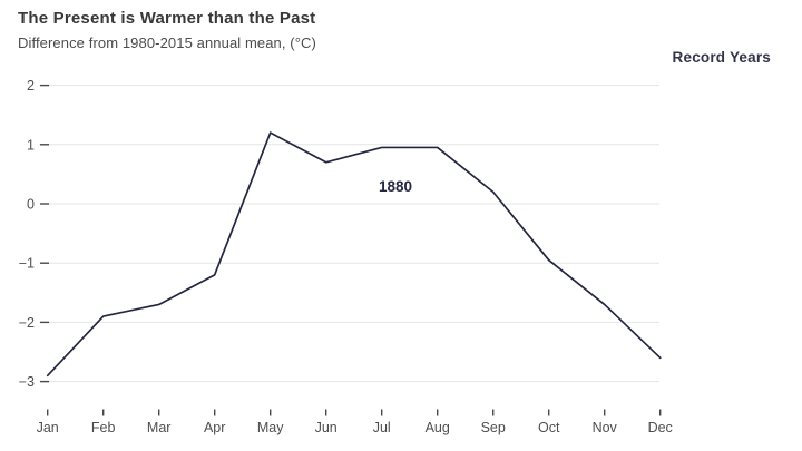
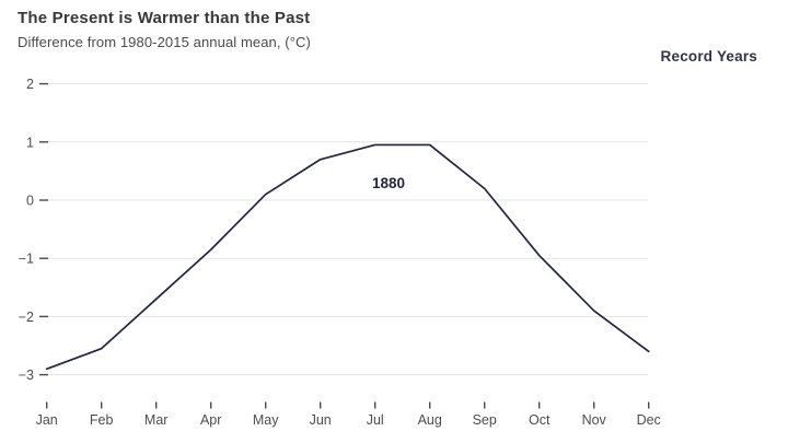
Feb: -1.9 -> -2.5
Apr: -1.2 -> -0.8
May: 1.2 -> 0.1
Nov: -1.7 -> -1.9
